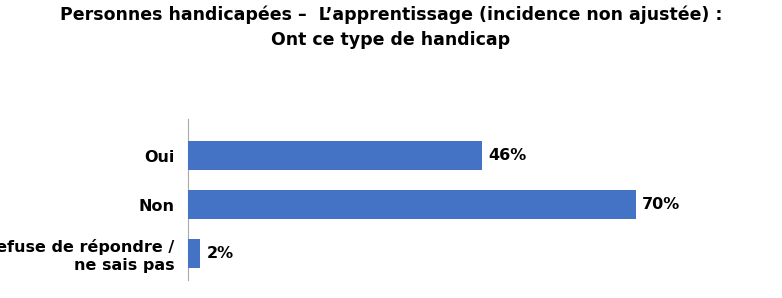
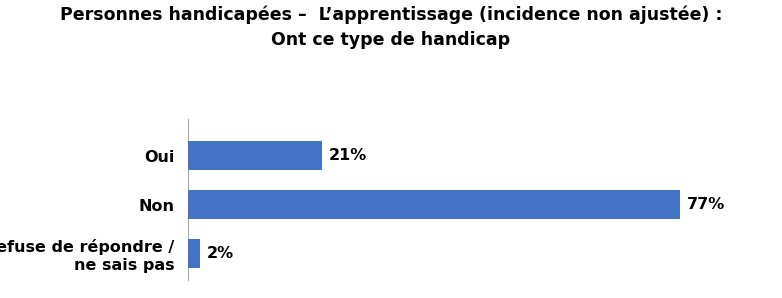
Oui: 46% -> 21%
Non: 70% -> 77%
